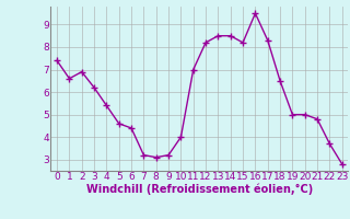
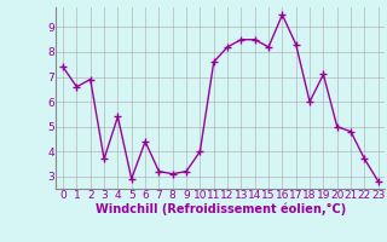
3: 6.2 -> 3.7
5: 4.6 -> 2.9
11: 7.0 -> 7.6
18: 6.5 -> 6.0
19: 5.0 -> 7.1
